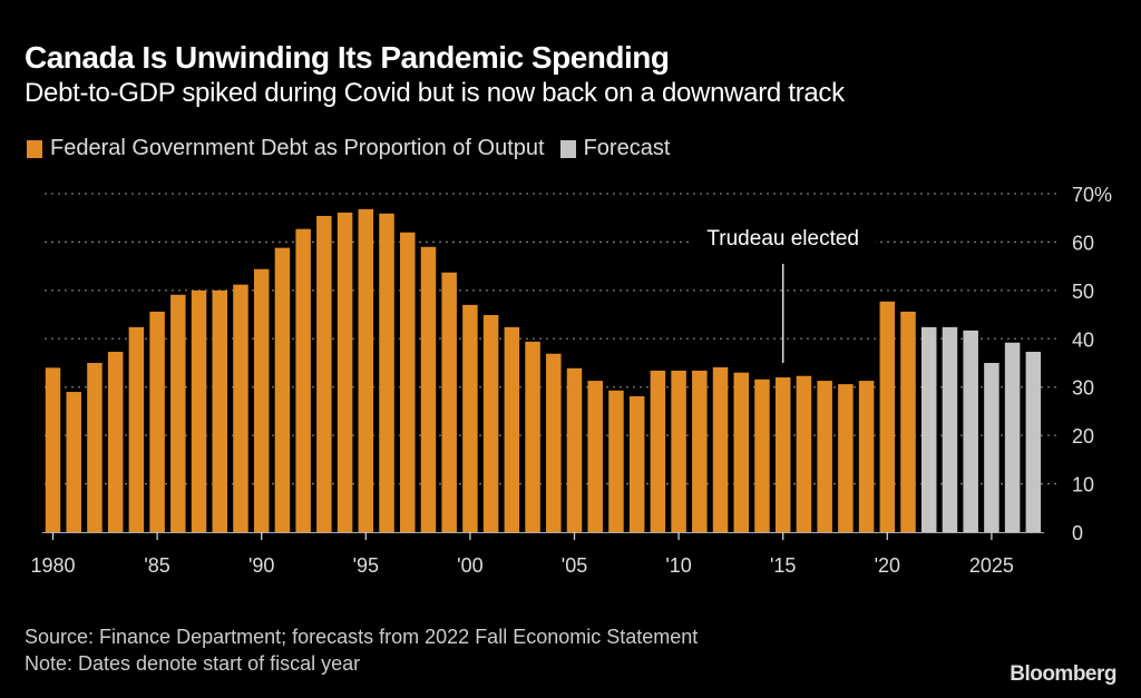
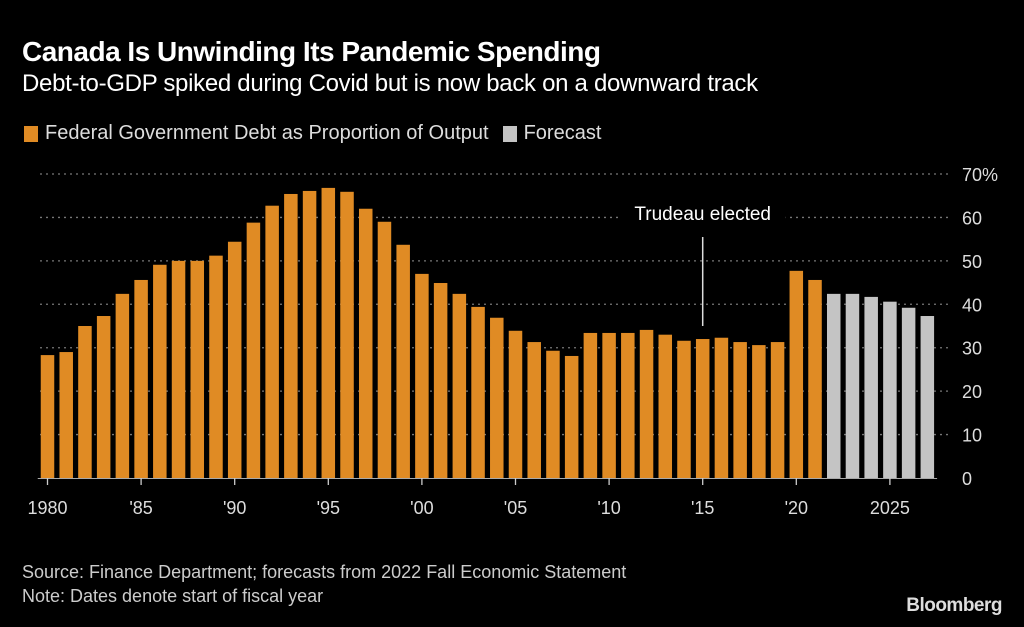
Federal Government Debt as Proportion of Output/1980: 34% -> 28%
Forecast/2025: 35% -> 41%
